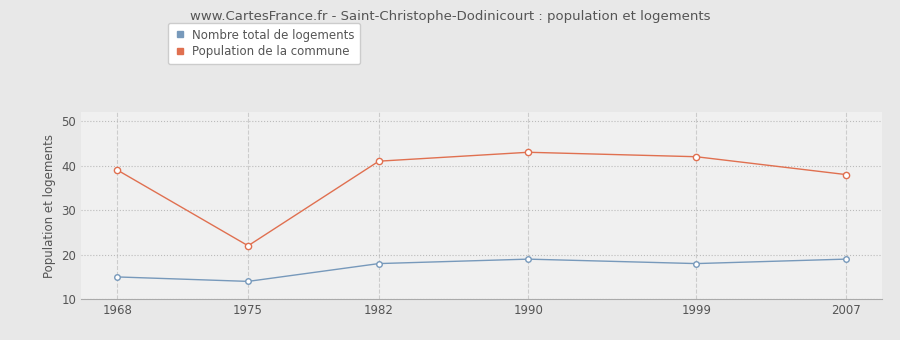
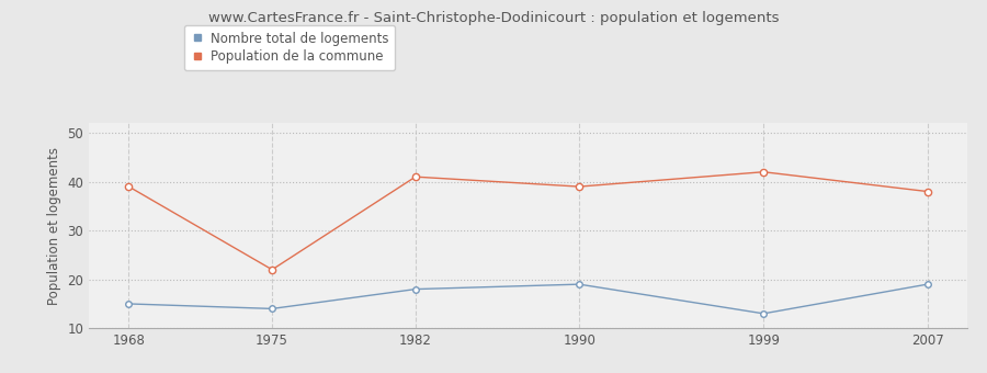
Population de la commune/1990: 43 -> 39
Nombre total de logements/1999: 18 -> 13
